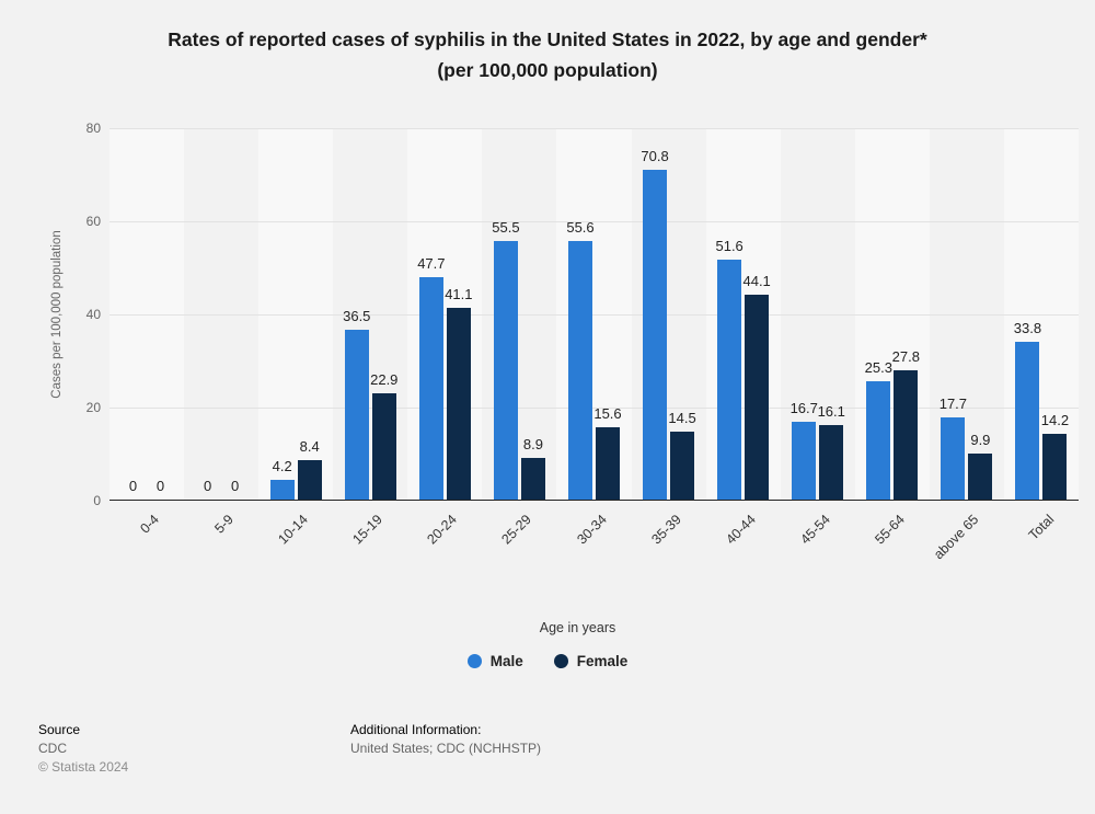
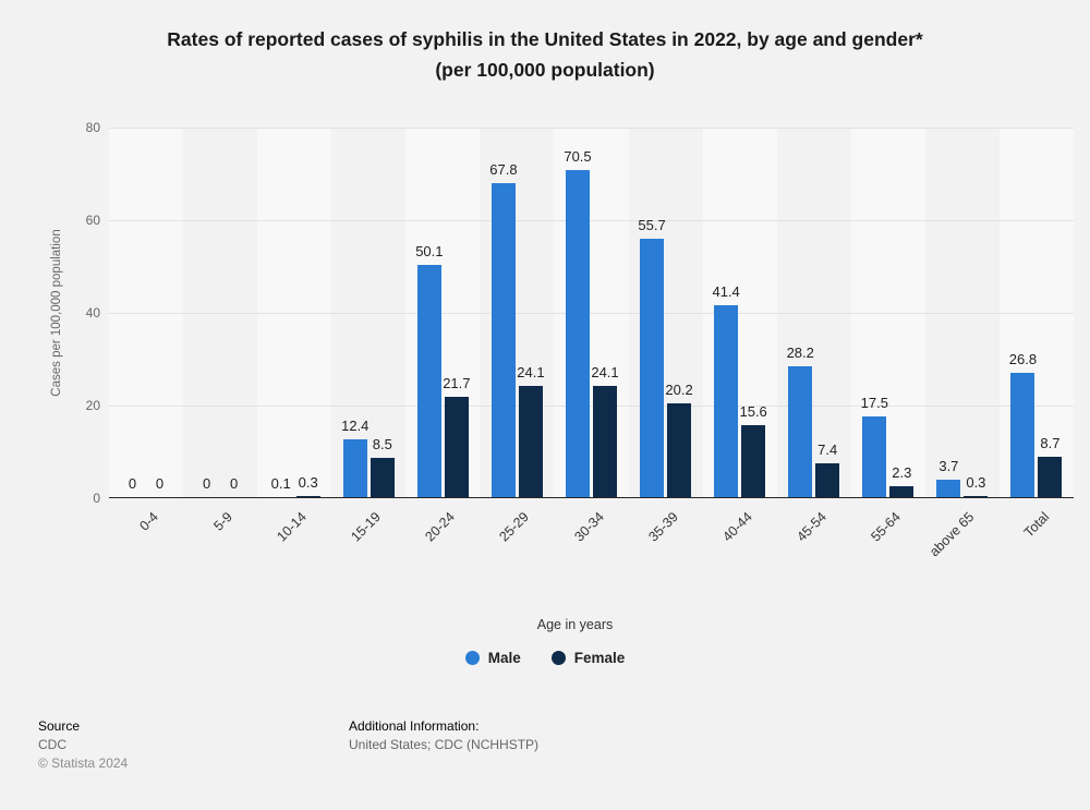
Male/10-14: 4.2 -> 0.1
Female/10-14: 8.4 -> 0.3
Male/15-19: 36.5 -> 12.4
Female/15-19: 22.9 -> 8.5
Male/20-24: 47.7 -> 50.1
Female/20-24: 41.1 -> 21.7
Male/25-29: 55.5 -> 67.8
Female/25-29: 8.9 -> 24.1
Male/30-34: 55.6 -> 70.5
Female/30-34: 15.6 -> 24.1
Male/35-39: 70.8 -> 55.7
Female/35-39: 14.5 -> 20.2
Male/40-44: 51.6 -> 41.4
Female/40-44: 44.1 -> 15.6
Male/45-54: 16.7 -> 28.2
Female/45-54: 16.1 -> 7.4
Male/55-64: 25.3 -> 17.5
Female/55-64: 27.8 -> 2.3
Male/above 65: 17.7 -> 3.7
Female/above 65: 9.9 -> 0.3
Male/Total: 33.8 -> 26.8
Female/Total: 14.2 -> 8.7
